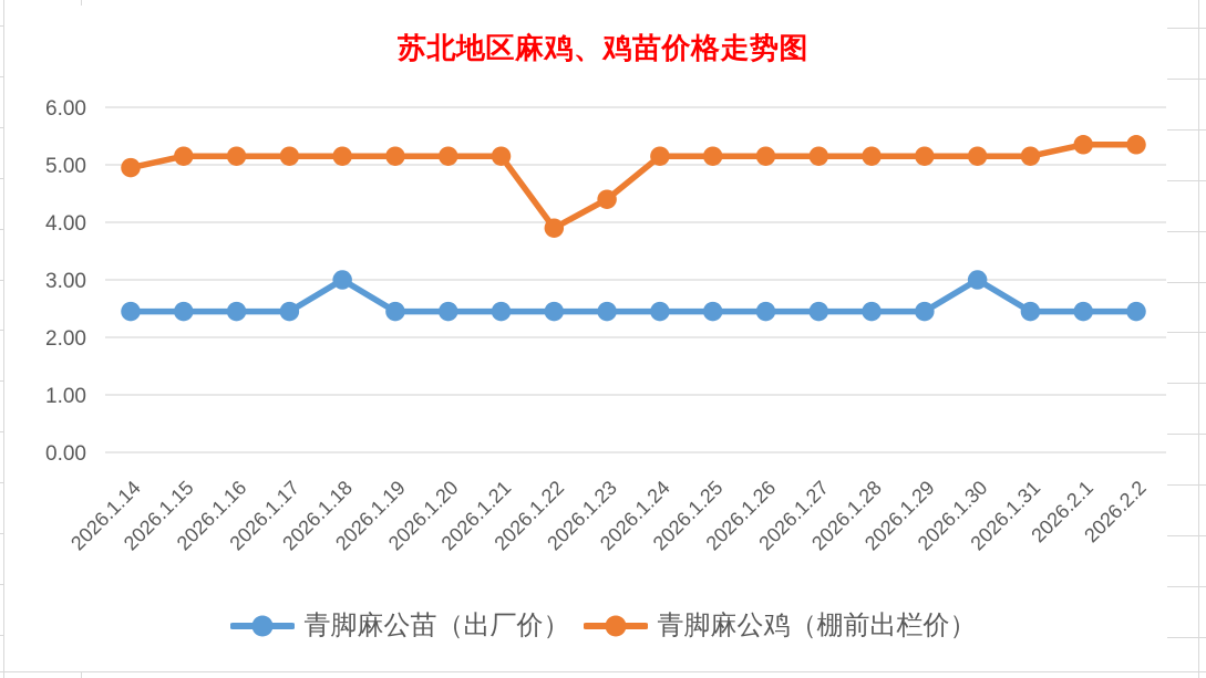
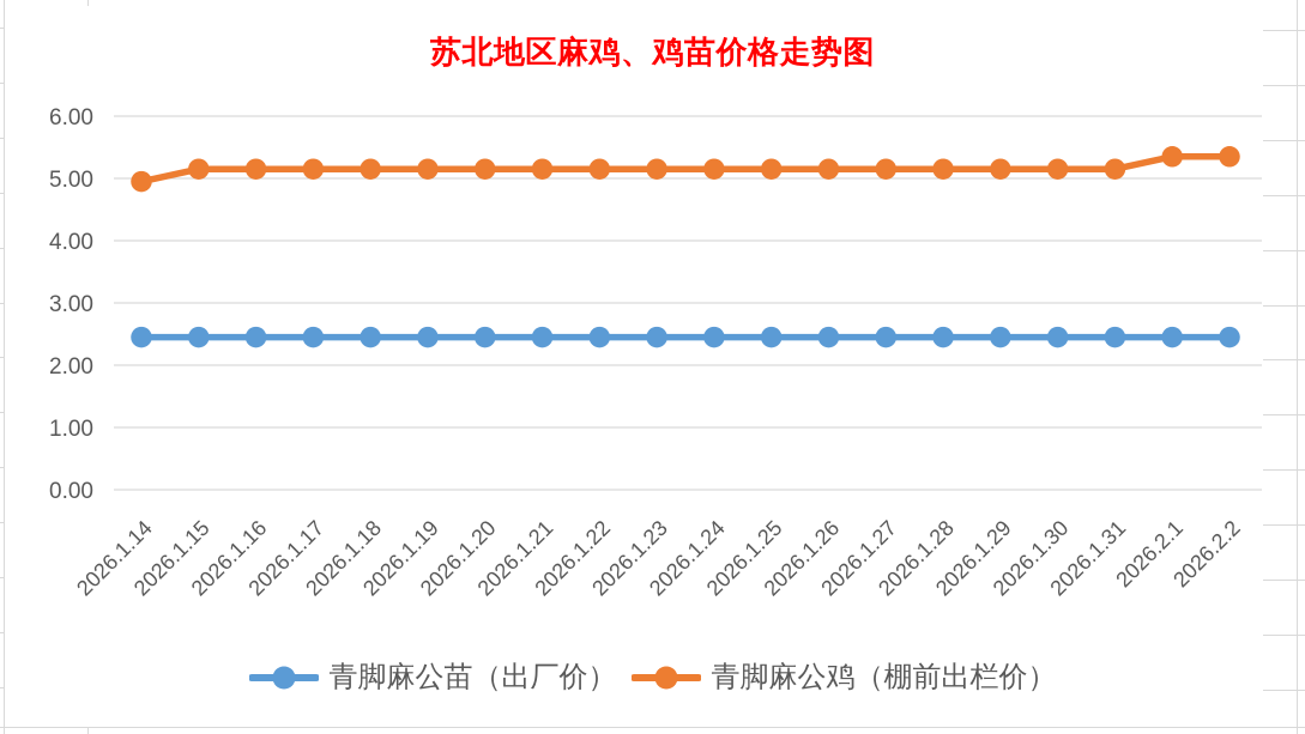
青脚麻公苗（出厂价）/2026.1.18: 3.0 -> 2.5
青脚麻公鸡（棚前出栏价）/2026.1.22: 3.9 -> 5.2
青脚麻公鸡（棚前出栏价）/2026.1.23: 4.4 -> 5.2
青脚麻公苗（出厂价）/2026.1.30: 3.0 -> 2.5
